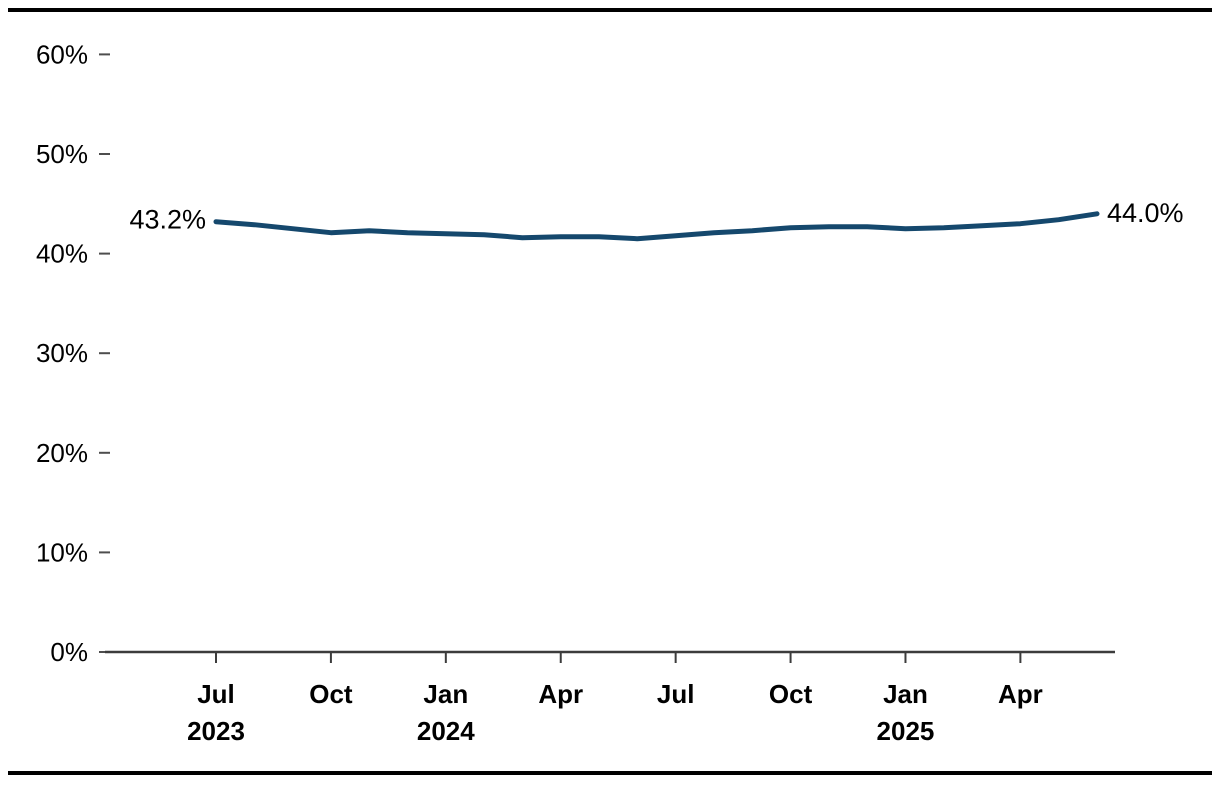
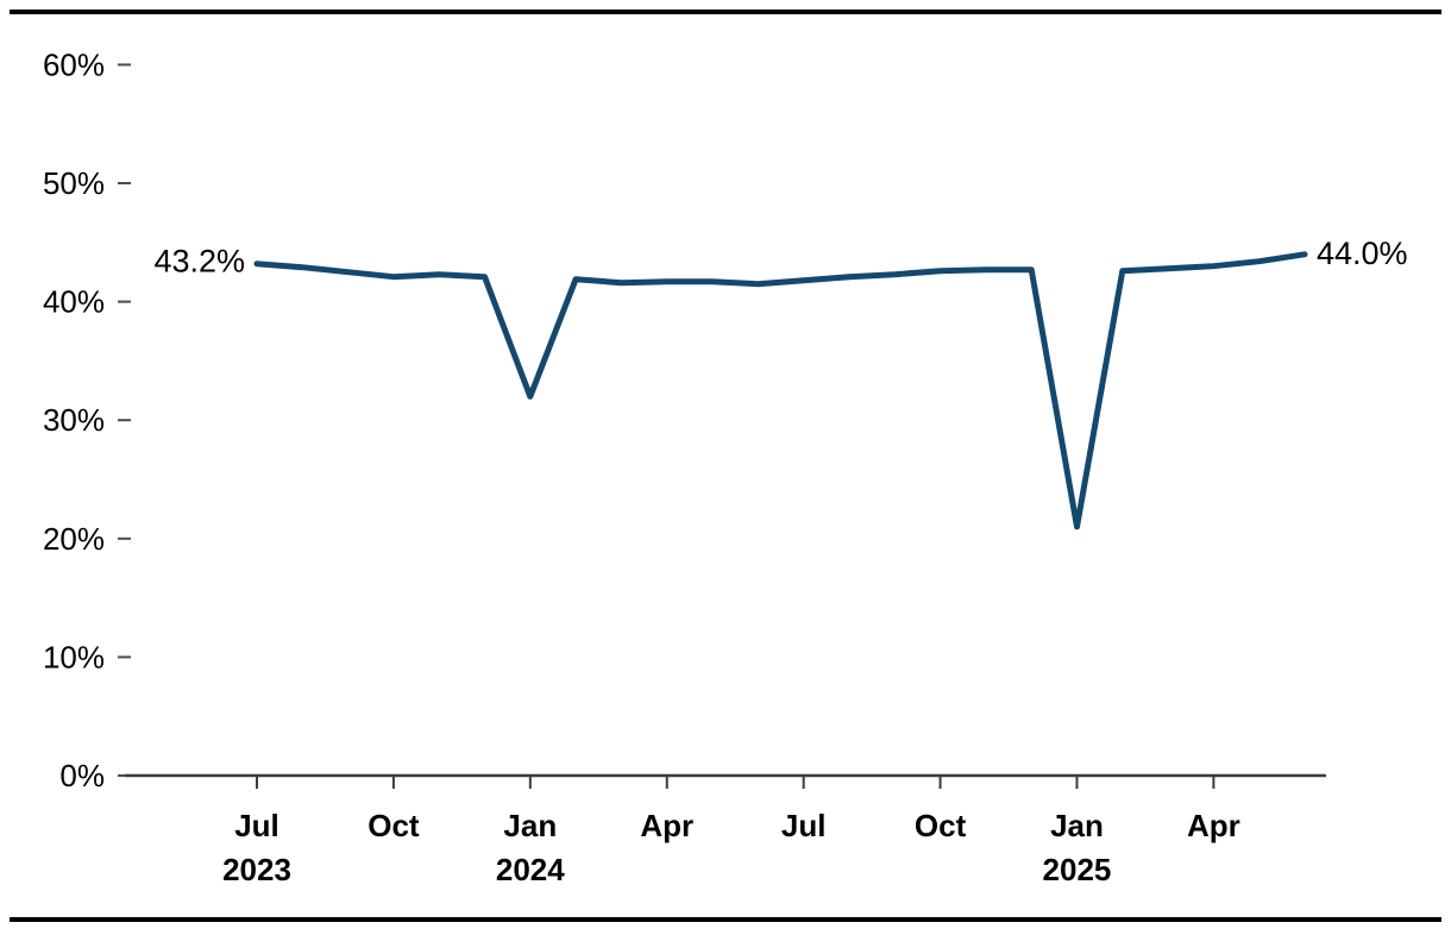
Jan 2024: 42% -> 32%
Jan 2025: 42% -> 21%
